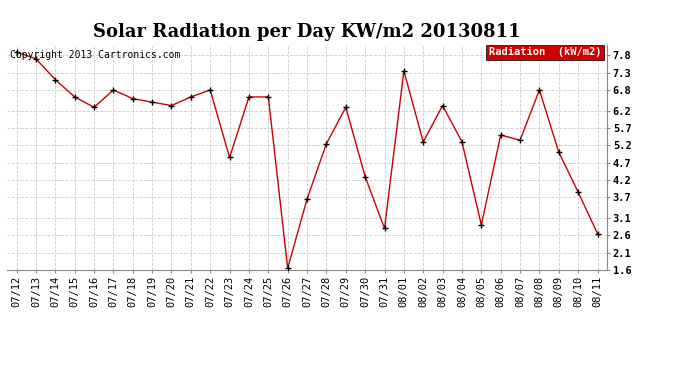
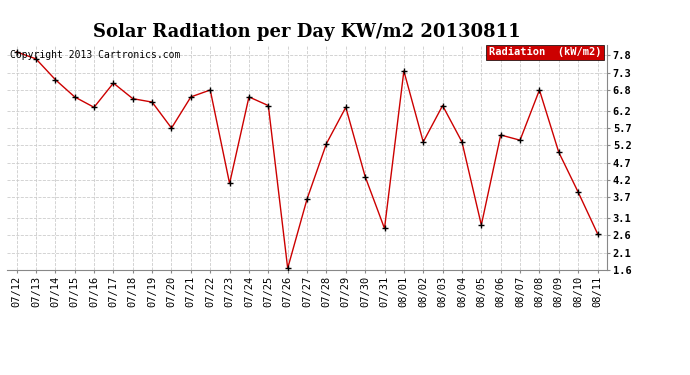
07/17: 6.80 -> 7.00
07/20: 6.35 -> 5.70
07/23: 4.85 -> 4.10
07/25: 6.60 -> 6.35
